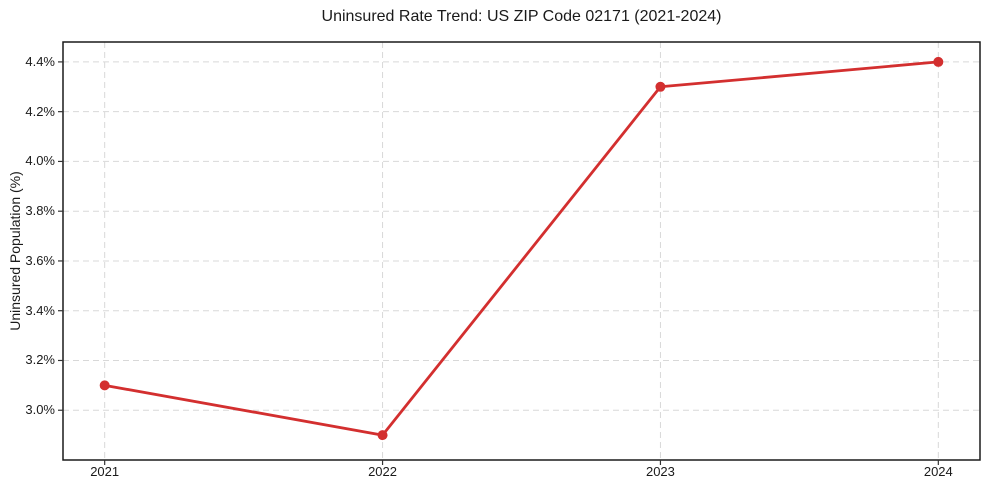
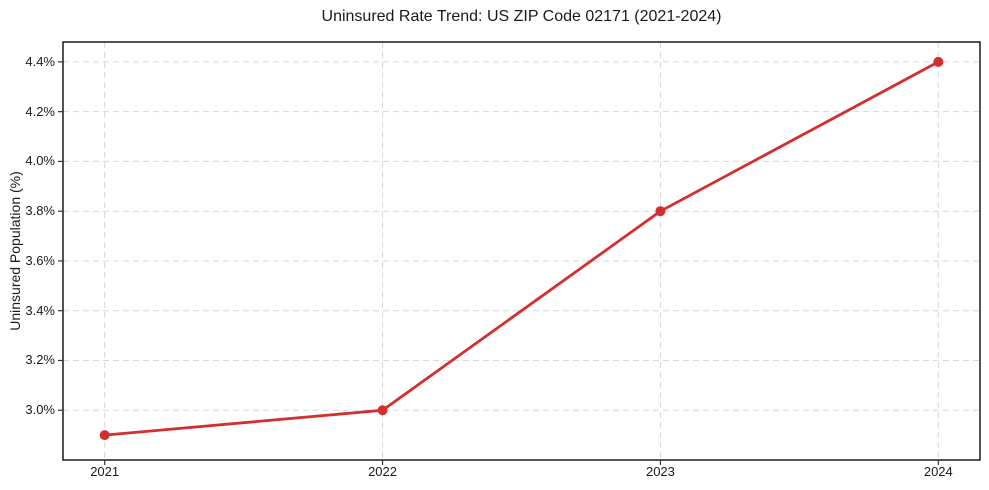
2021: 3.1% -> 2.9%
2022: 2.9% -> 3.0%
2023: 4.3% -> 3.8%
